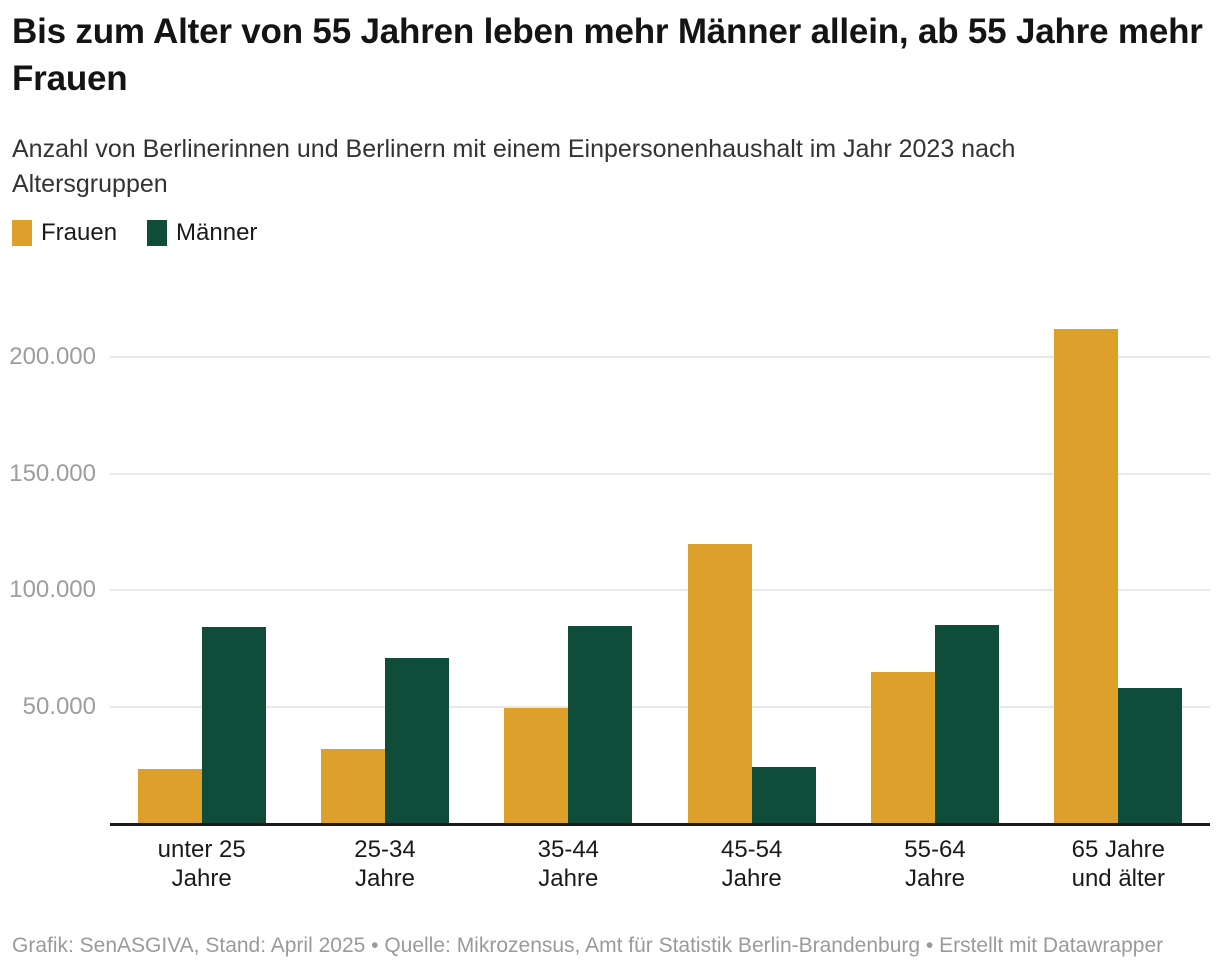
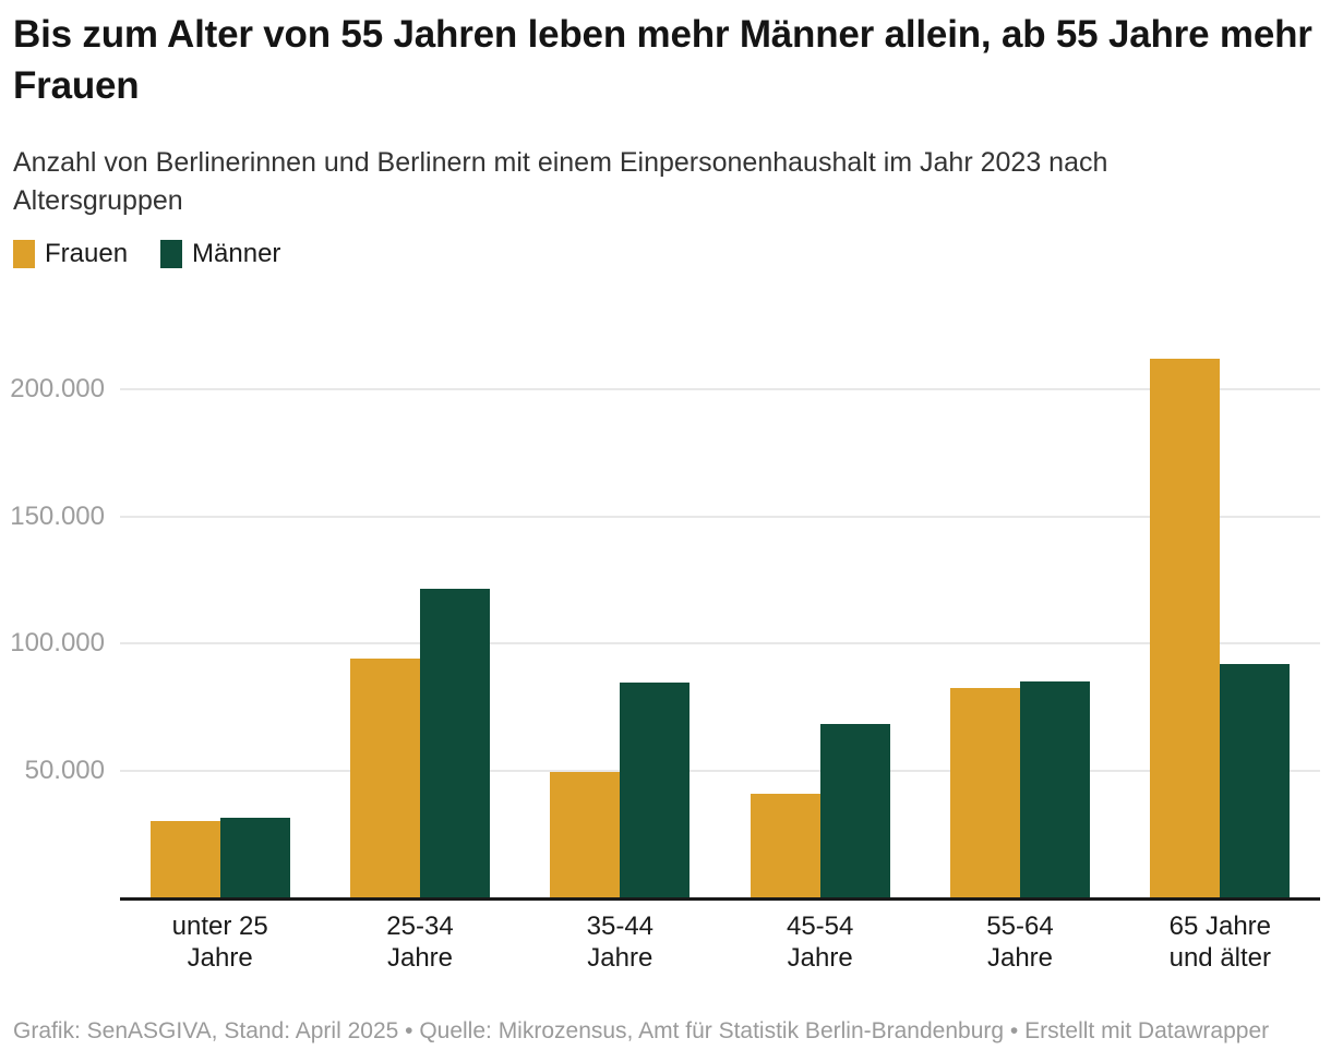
Frauen/unter 25 Jahre: 23000 -> 30000
Männer/unter 25 Jahre: 84000 -> 32000
Frauen/25-34 Jahre: 32000 -> 94000
Männer/25-34 Jahre: 71000 -> 122000
Frauen/45-54 Jahre: 120000 -> 41000
Männer/45-54 Jahre: 24000 -> 68000
Frauen/55-64 Jahre: 65000 -> 82000
Männer/65 Jahre und älter: 58000 -> 92000
